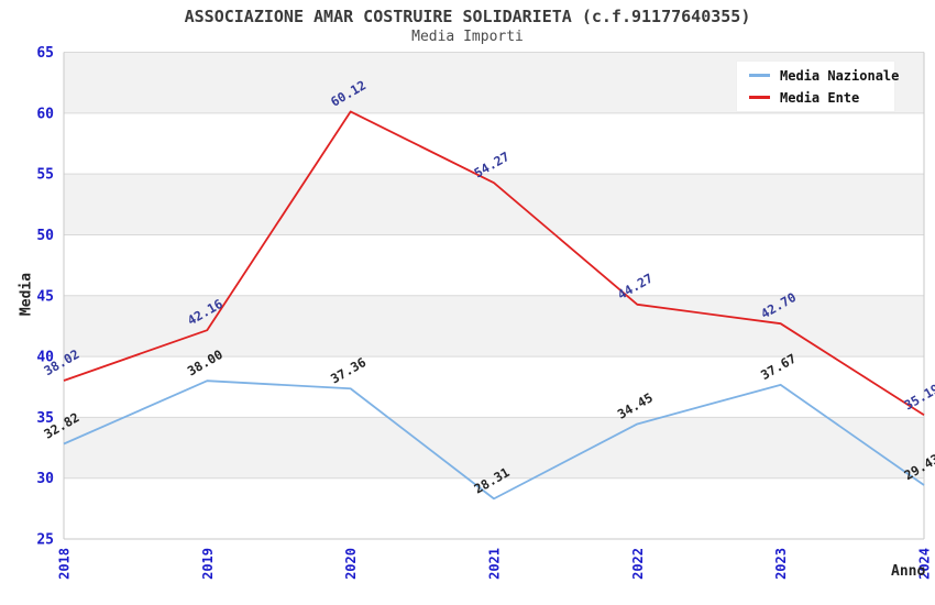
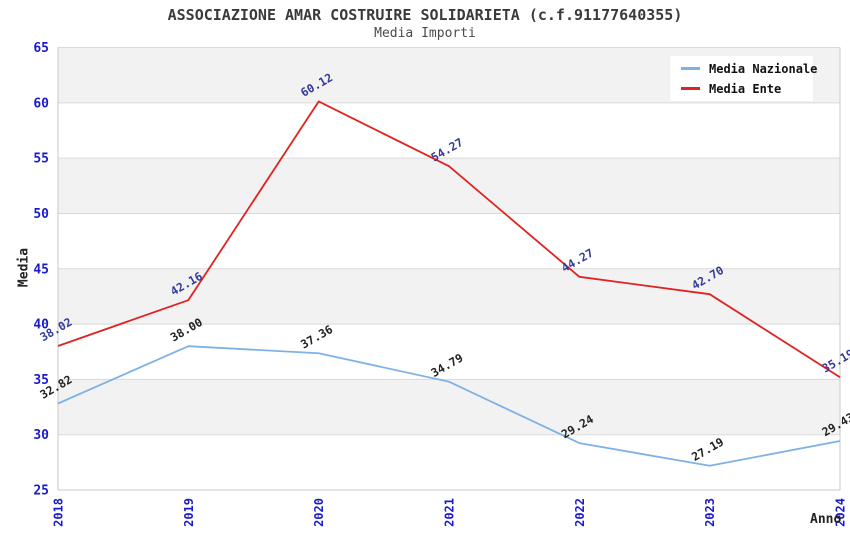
Media Nazionale/2021: 28.31 -> 34.79
Media Nazionale/2022: 34.45 -> 29.24
Media Nazionale/2023: 37.67 -> 27.19
